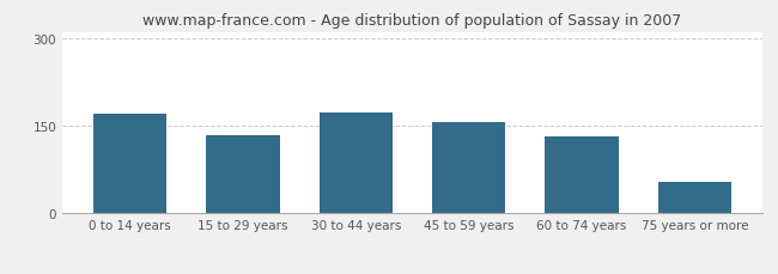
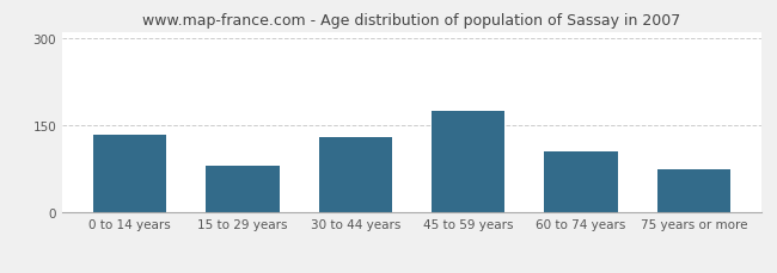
0 to 14 years: 172 -> 135
15 to 29 years: 135 -> 80
30 to 44 years: 174 -> 130
45 to 59 years: 158 -> 175
60 to 74 years: 132 -> 105
75 years or more: 55 -> 75
